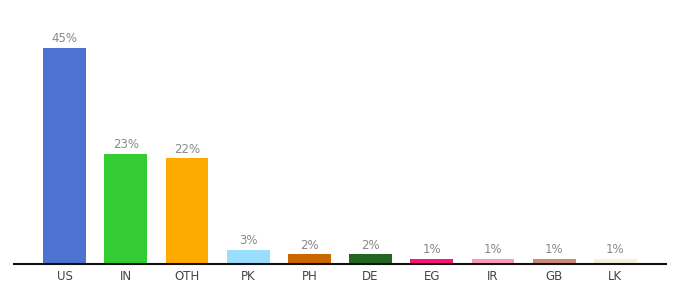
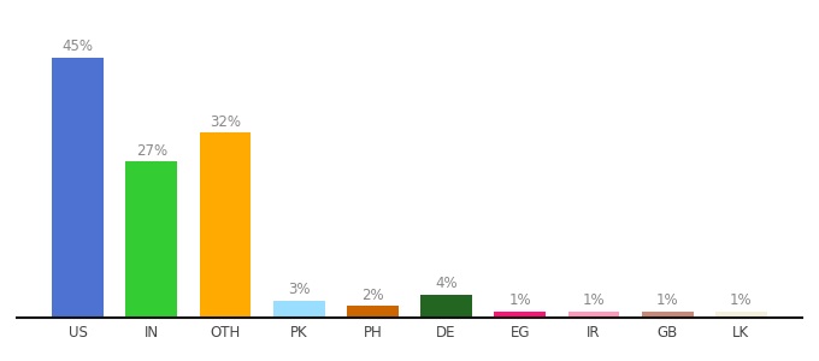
IN: 23% -> 27%
OTH: 22% -> 32%
DE: 2% -> 4%
